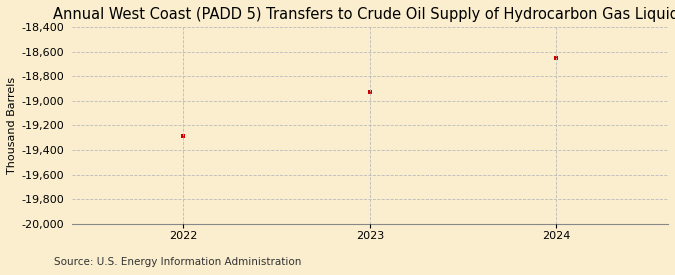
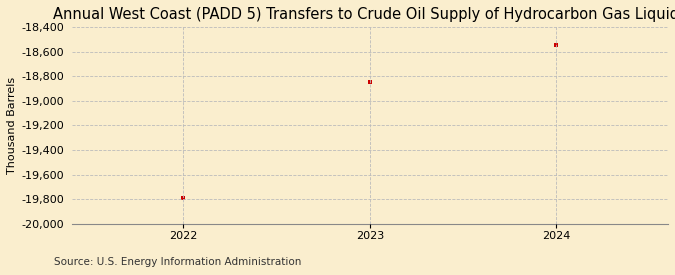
2022: -19,290 -> -19,790
2023: -18,930 -> -18,840
2024: -18,650 -> -18,540
